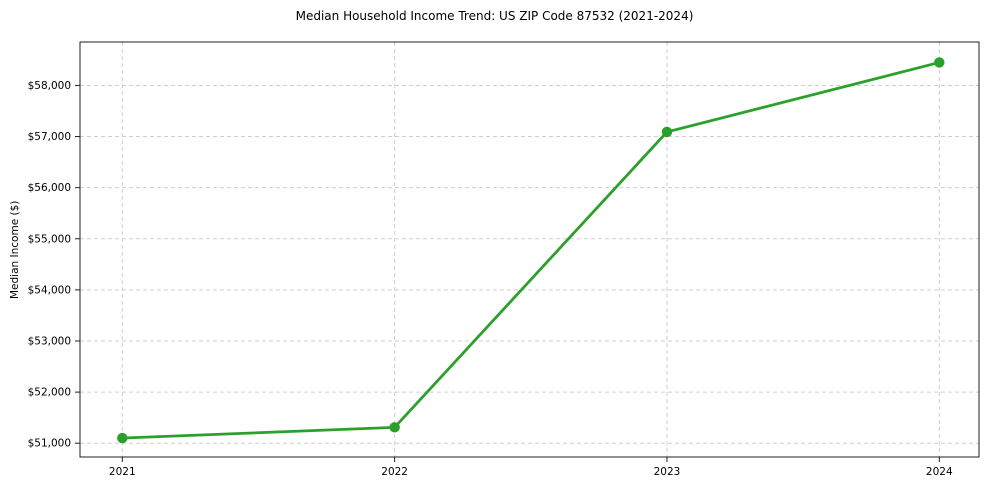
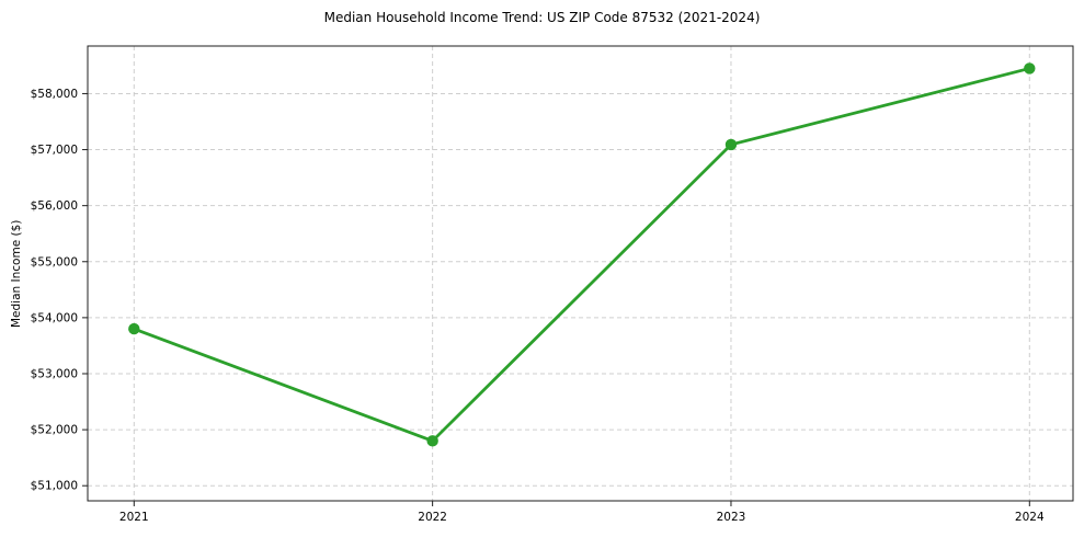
2021: $51100 -> $53800
2022: $51300 -> $51800
